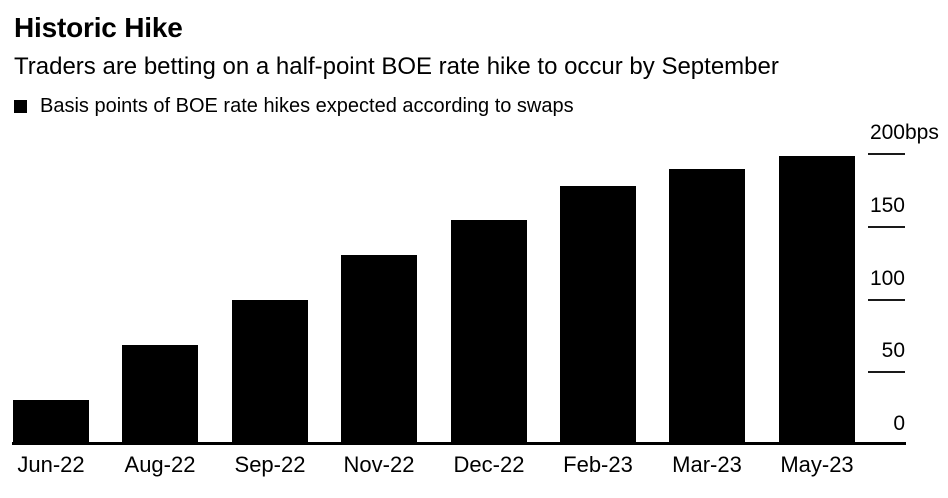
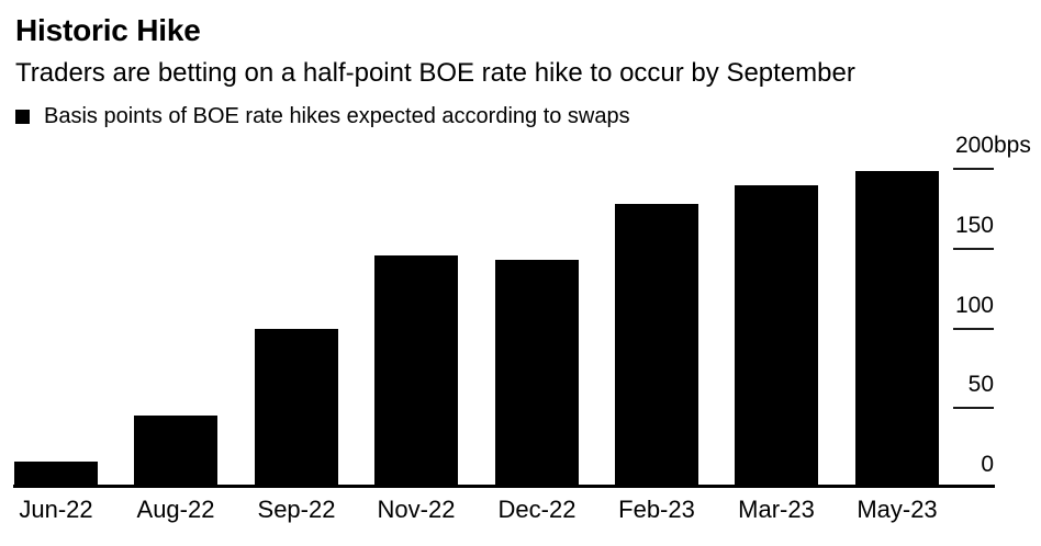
Jun-22: 30 -> 16
Aug-22: 68 -> 45
Nov-22: 130 -> 145
Dec-22: 154 -> 142
